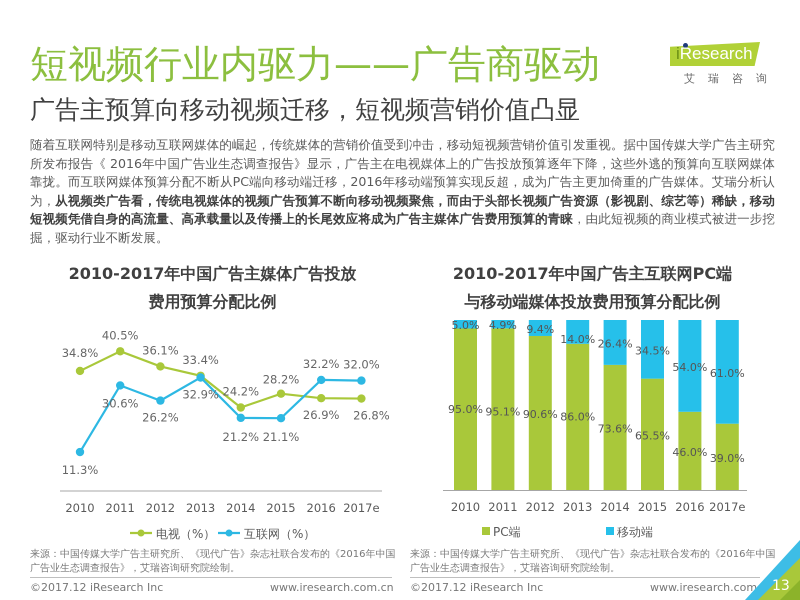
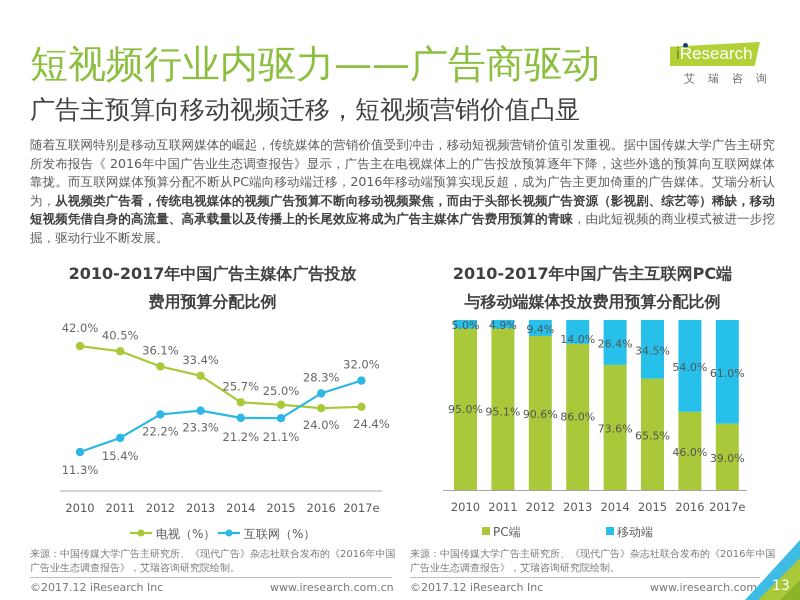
2010-2017年中国广告主媒体广告投放费用预算分配比例/电视（%）/2010: 34.8% -> 42.0%
2010-2017年中国广告主媒体广告投放费用预算分配比例/互联网（%）/2011: 30.6% -> 15.4%
2010-2017年中国广告主媒体广告投放费用预算分配比例/互联网（%）/2012: 26.2% -> 22.2%
2010-2017年中国广告主媒体广告投放费用预算分配比例/互联网（%）/2013: 32.9% -> 23.3%
2010-2017年中国广告主媒体广告投放费用预算分配比例/电视（%）/2014: 24.2% -> 25.7%
2010-2017年中国广告主媒体广告投放费用预算分配比例/电视（%）/2015: 28.2% -> 25.0%
2010-2017年中国广告主媒体广告投放费用预算分配比例/电视（%）/2016: 26.9% -> 24.0%
2010-2017年中国广告主媒体广告投放费用预算分配比例/互联网（%）/2016: 32.2% -> 28.3%
2010-2017年中国广告主媒体广告投放费用预算分配比例/电视（%）/2017e: 26.8% -> 24.4%
